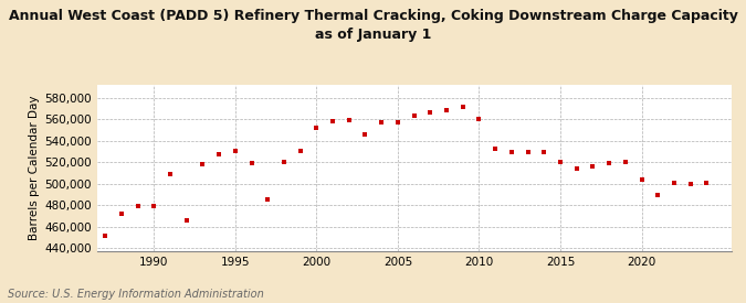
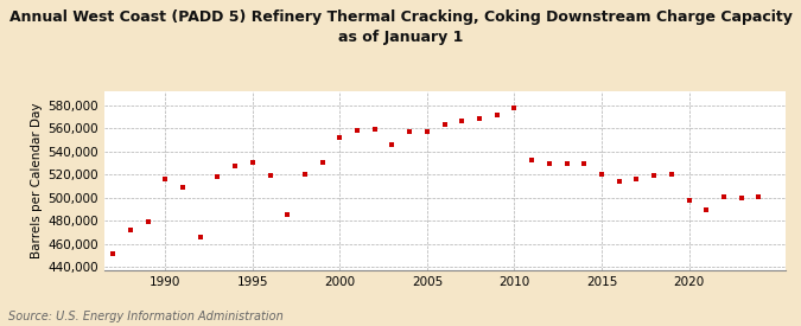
1990: 479,000 -> 516,000
2010: 560,000 -> 578,000
2020: 504,000 -> 498,000
